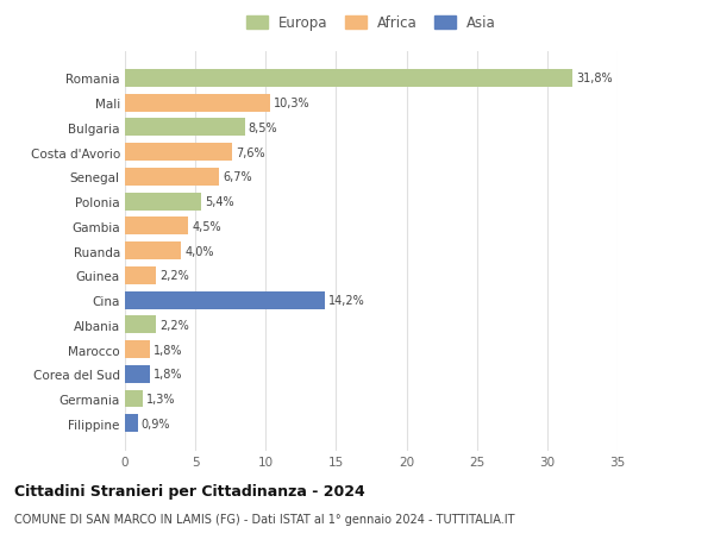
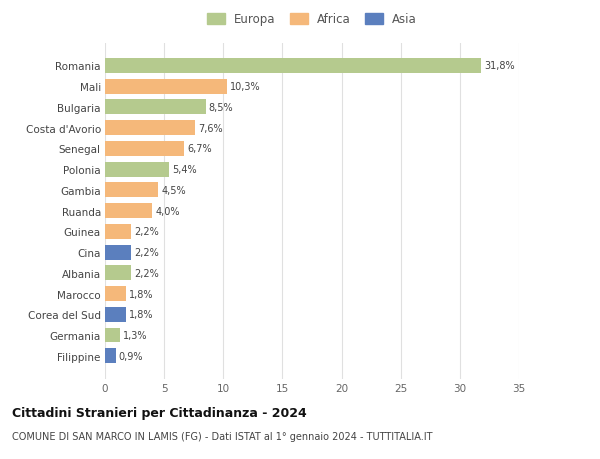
Cina: 14,2% -> 2,2%
